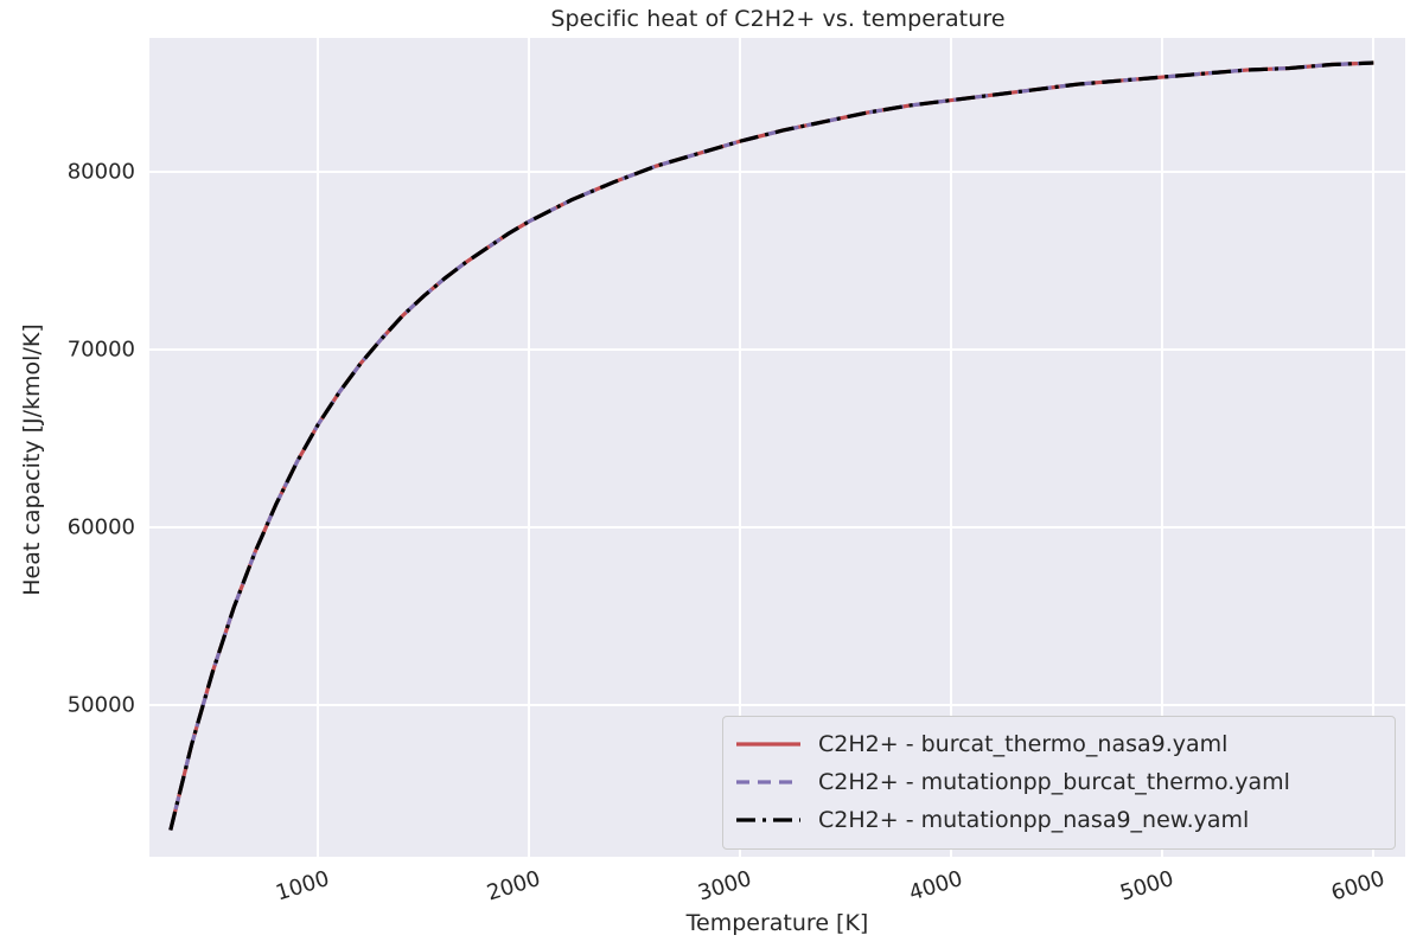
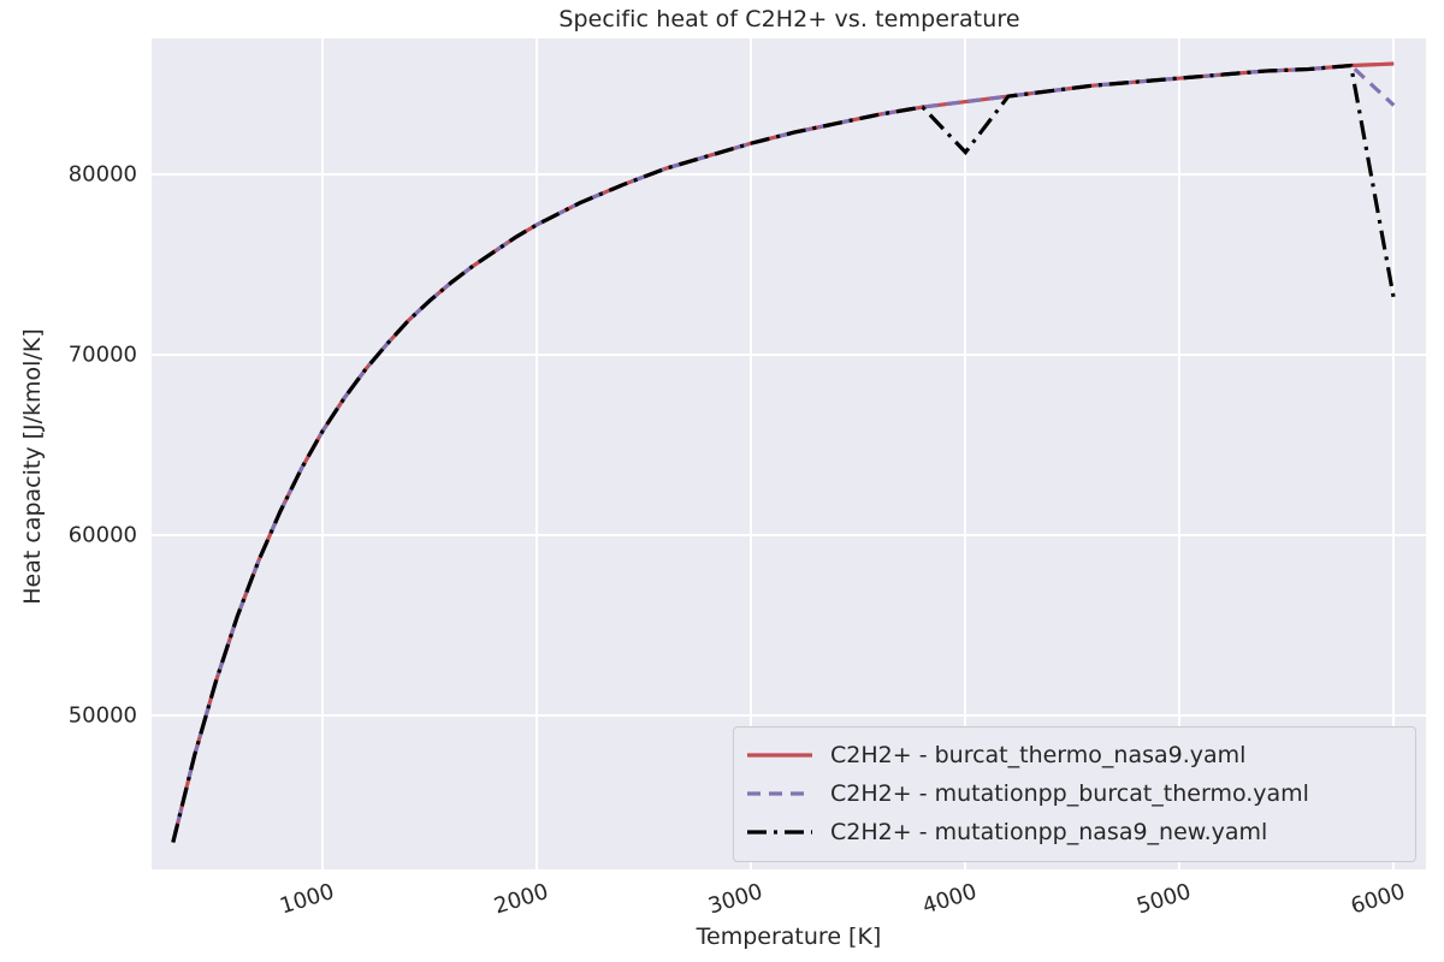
C2H2+ - mutationpp_nasa9_new.yaml/4000: 84000 -> 81200
C2H2+ - mutationpp_burcat_thermo.yaml/6000: 86100 -> 83800
C2H2+ - mutationpp_nasa9_new.yaml/6000: 86100 -> 73100
